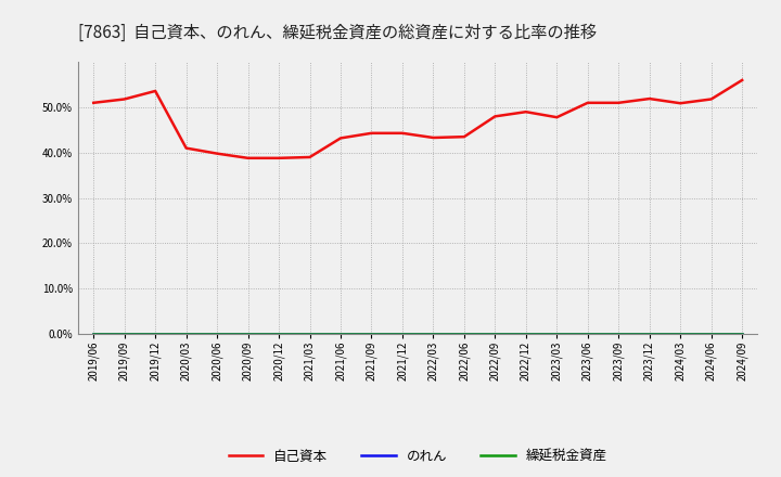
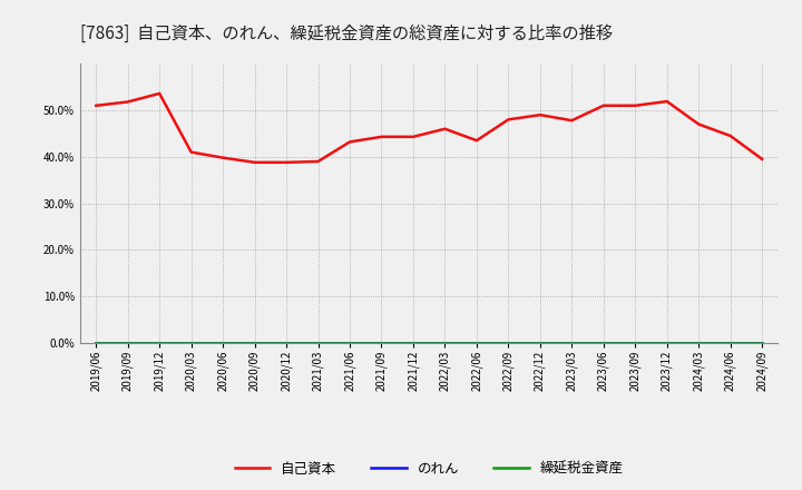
自己資本/2022/03: 43.3% -> 46.0%
自己資本/2024/03: 50.9% -> 47.0%
自己資本/2024/06: 51.8% -> 44.5%
自己資本/2024/09: 56.0% -> 39.5%
